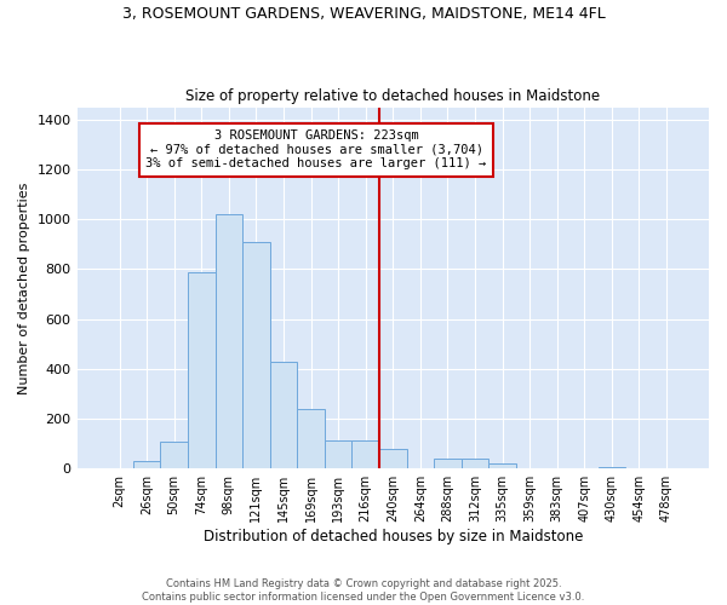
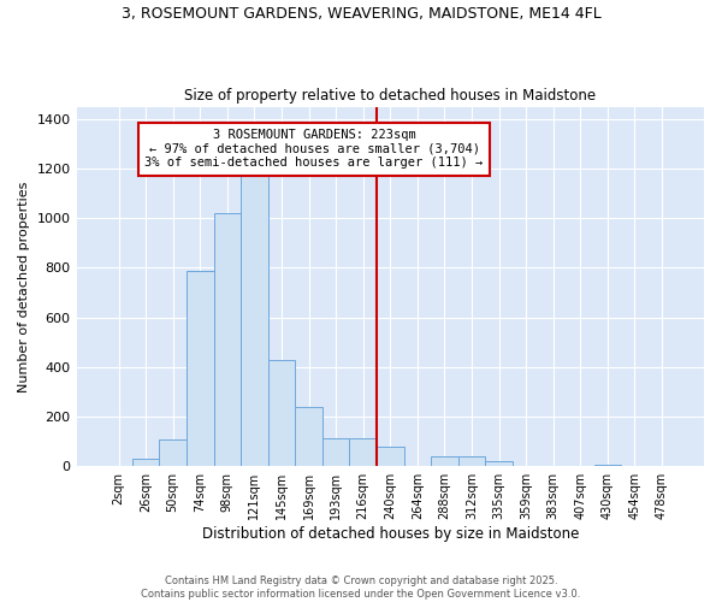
121sqm: 910 -> 1175
